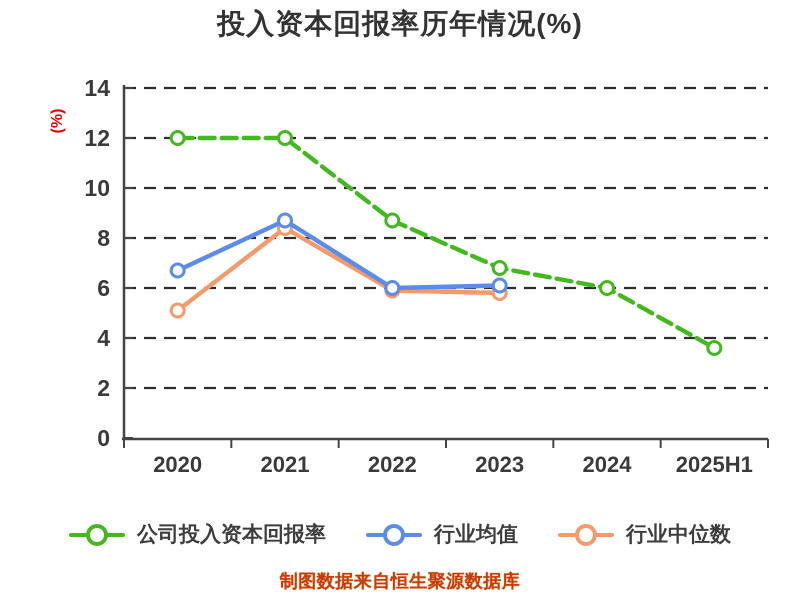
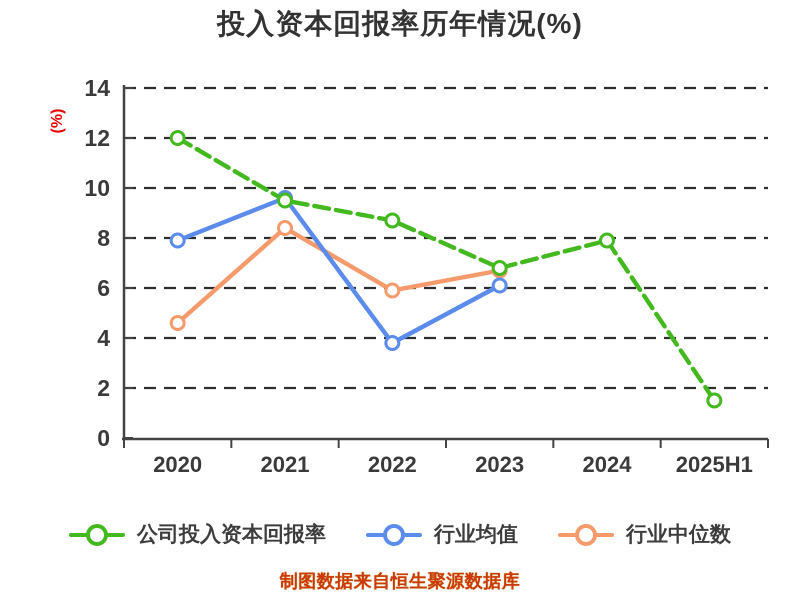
行业均值/2020: 6.7 -> 7.9
行业中位数/2020: 5.1 -> 4.6
公司投入资本回报率/2021: 12.0 -> 9.5
行业均值/2021: 8.7 -> 9.6
行业均值/2022: 6.0 -> 3.8
行业中位数/2023: 5.8 -> 6.7
公司投入资本回报率/2024: 6.0 -> 7.9
公司投入资本回报率/2025H1: 3.6 -> 1.5
